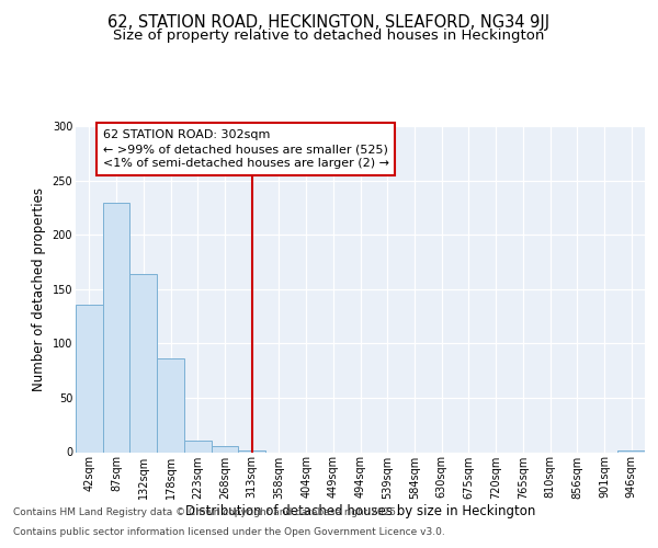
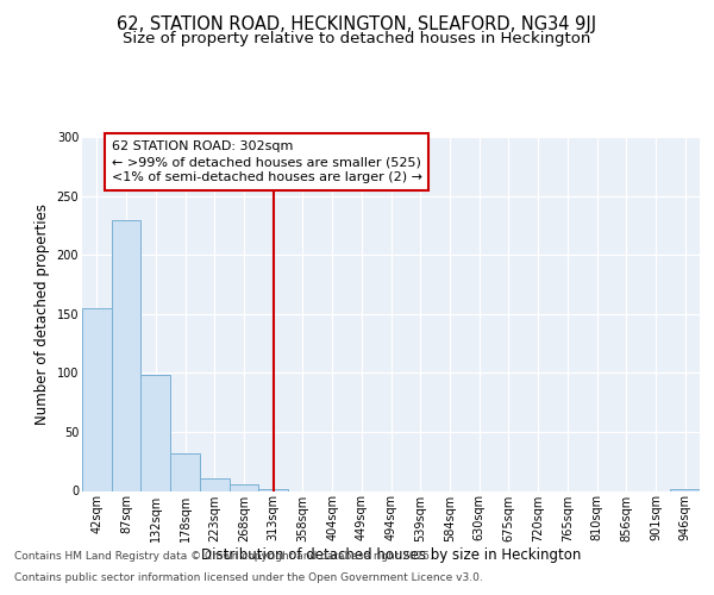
42sqm: 136 -> 155
132sqm: 164 -> 98
178sqm: 86 -> 32
